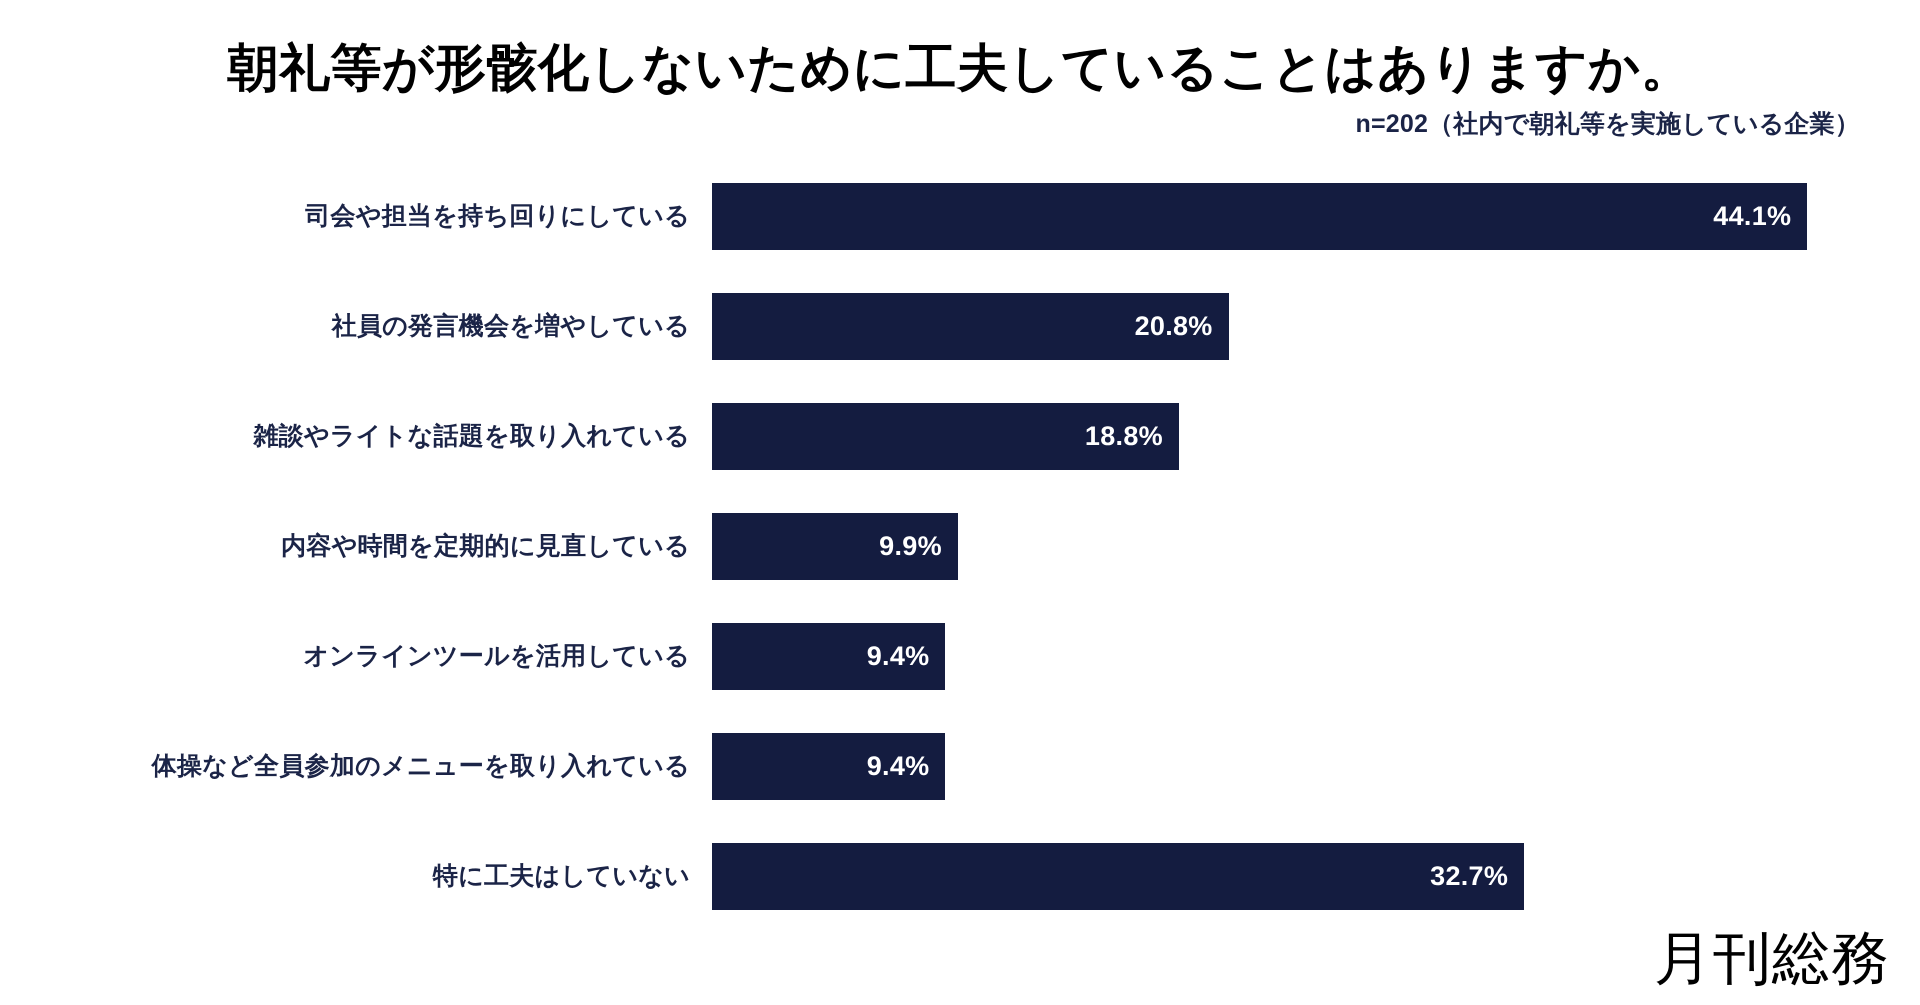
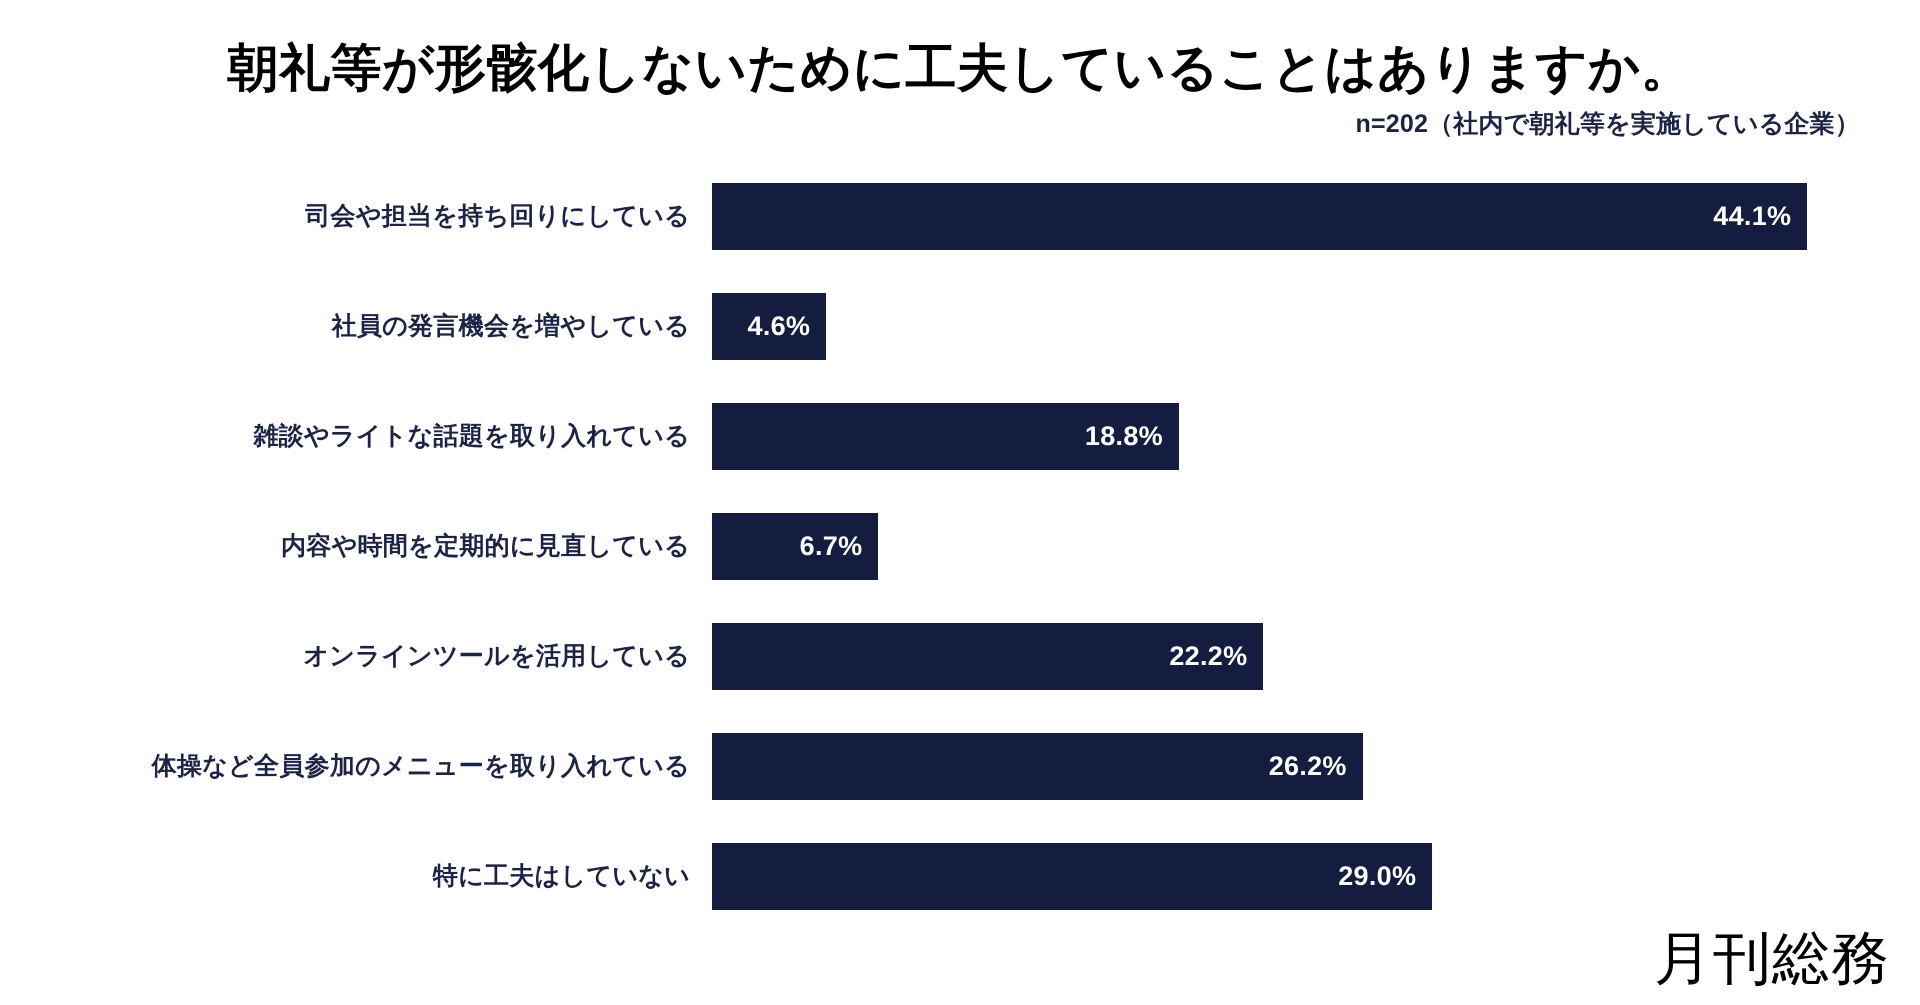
社員の発言機会を増やしている: 20.8% -> 4.6%
内容や時間を定期的に見直している: 9.9% -> 6.7%
オンラインツールを活用している: 9.4% -> 22.2%
体操など全員参加のメニューを取り入れている: 9.4% -> 26.2%
特に工夫はしていない: 32.7% -> 29.0%
